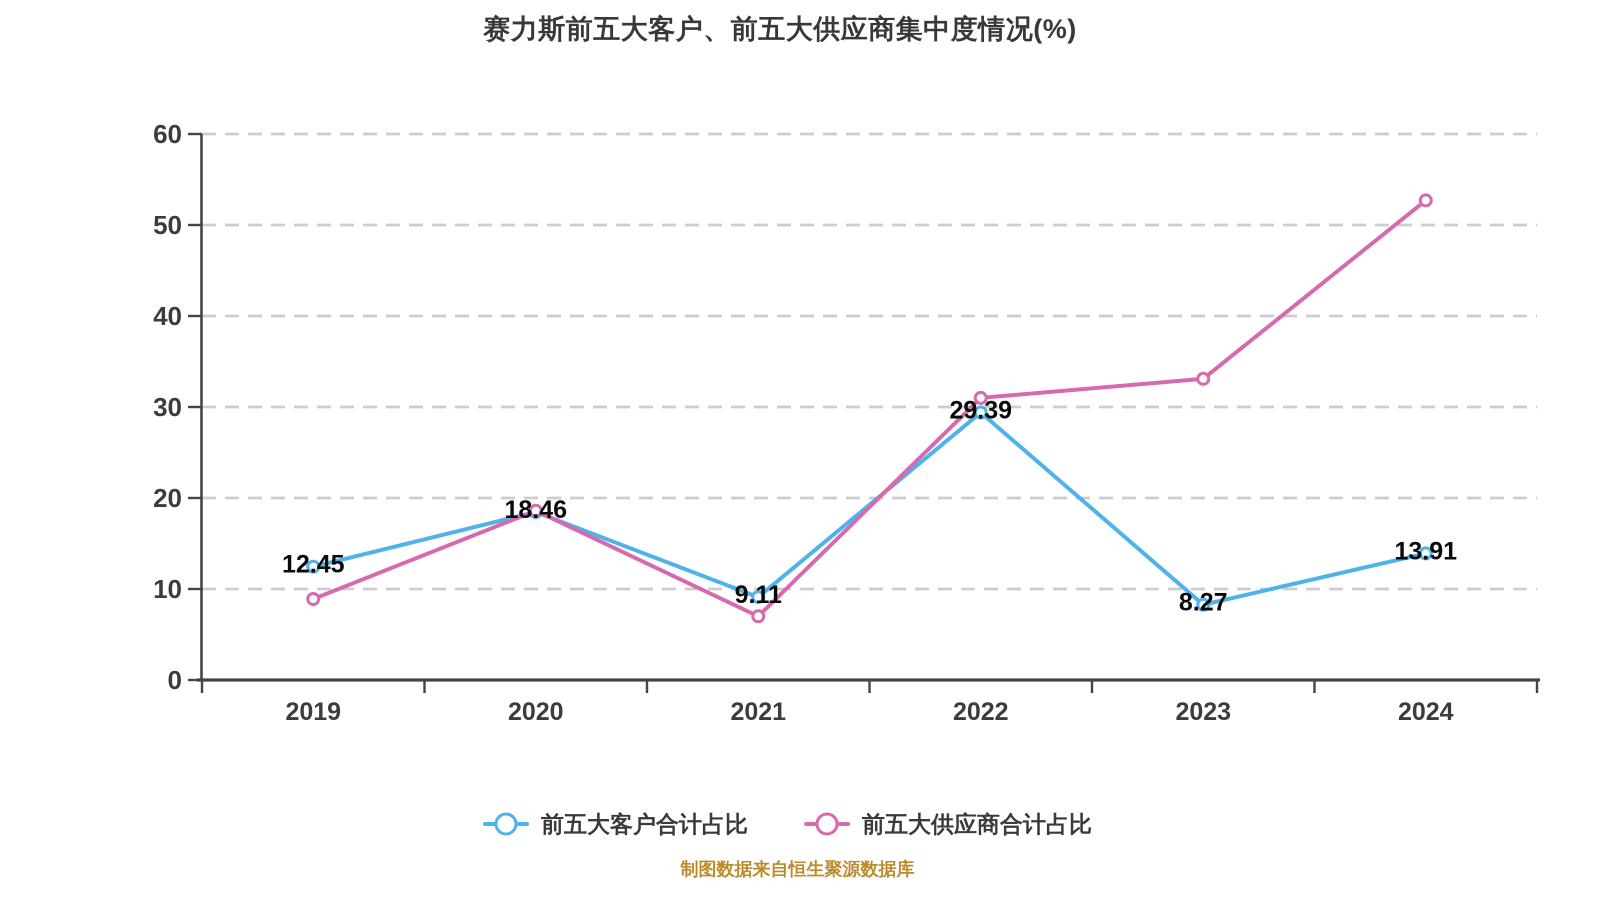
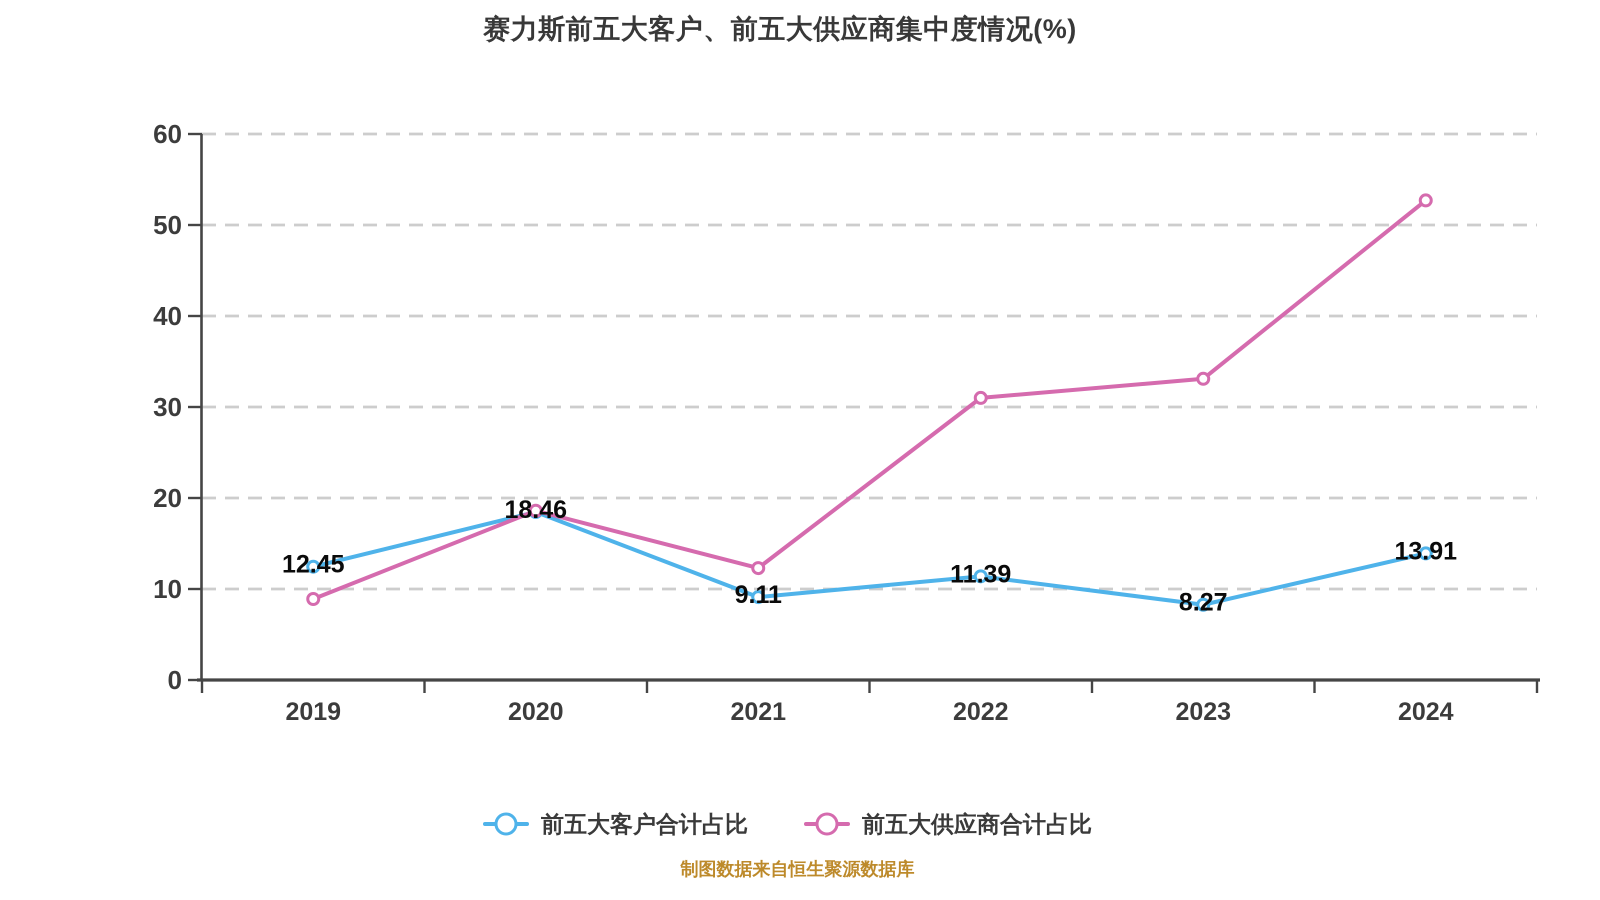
前五大供应商合计占比/2021: 7 -> 12
前五大客户合计占比/2022: 29.39 -> 11.39
